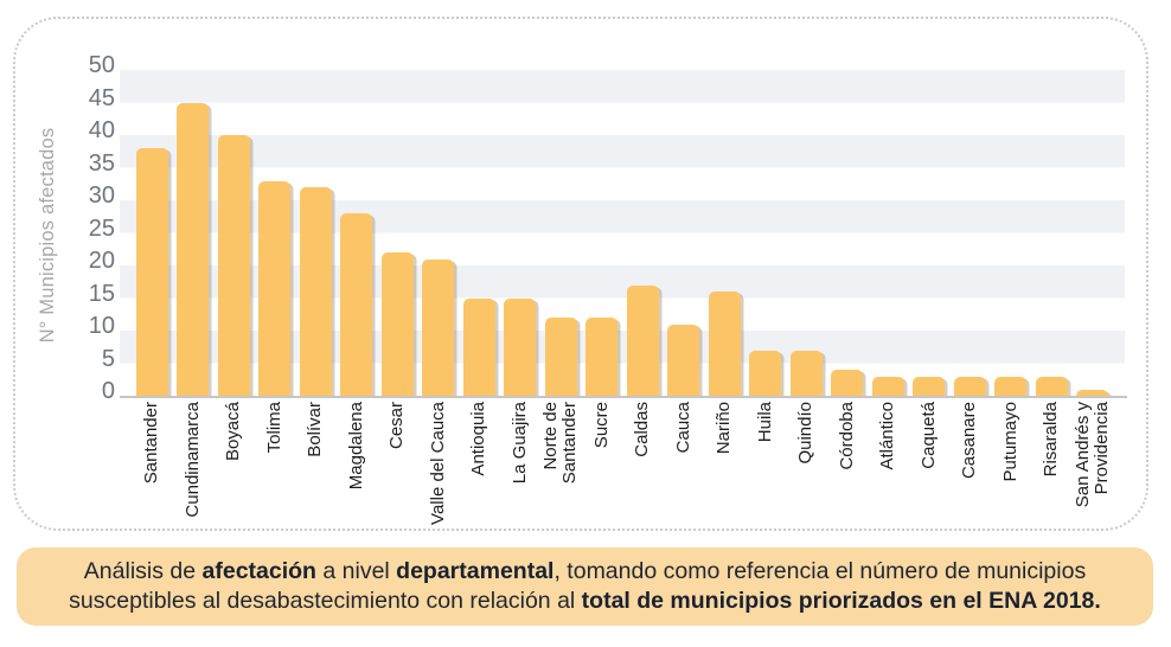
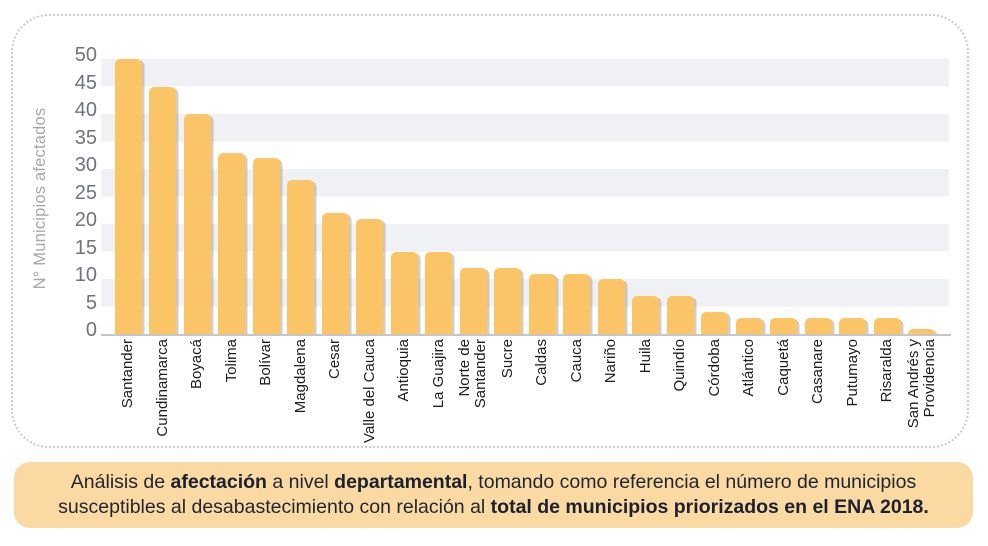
Santander: 38 -> 50
Caldas: 17 -> 11
Nariño: 16 -> 10
